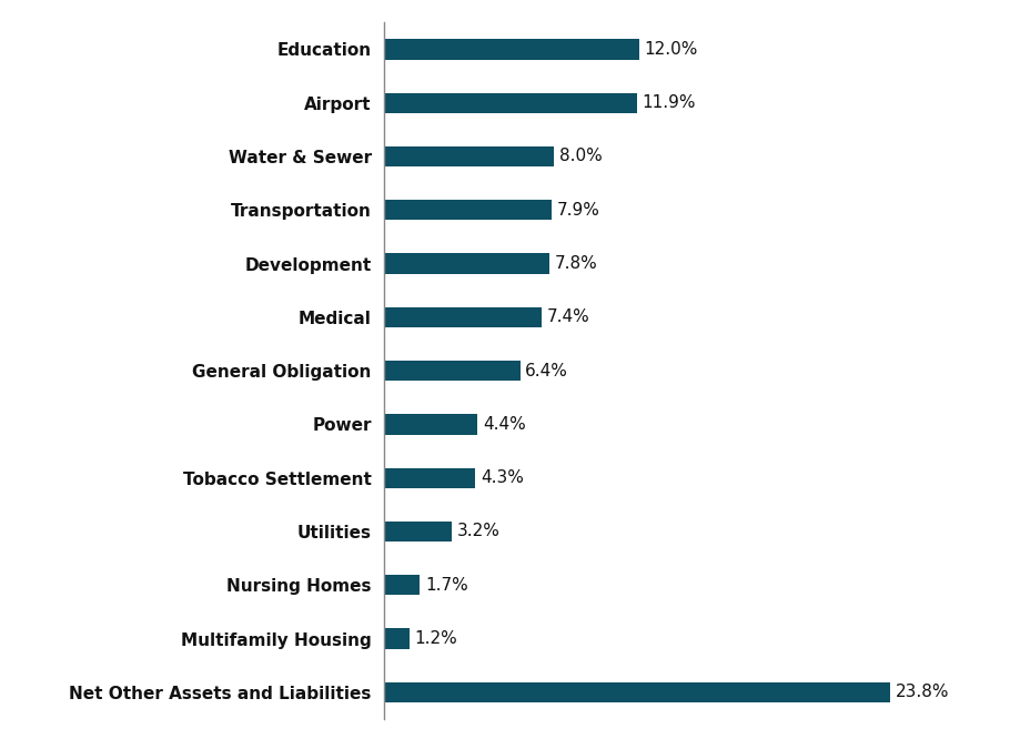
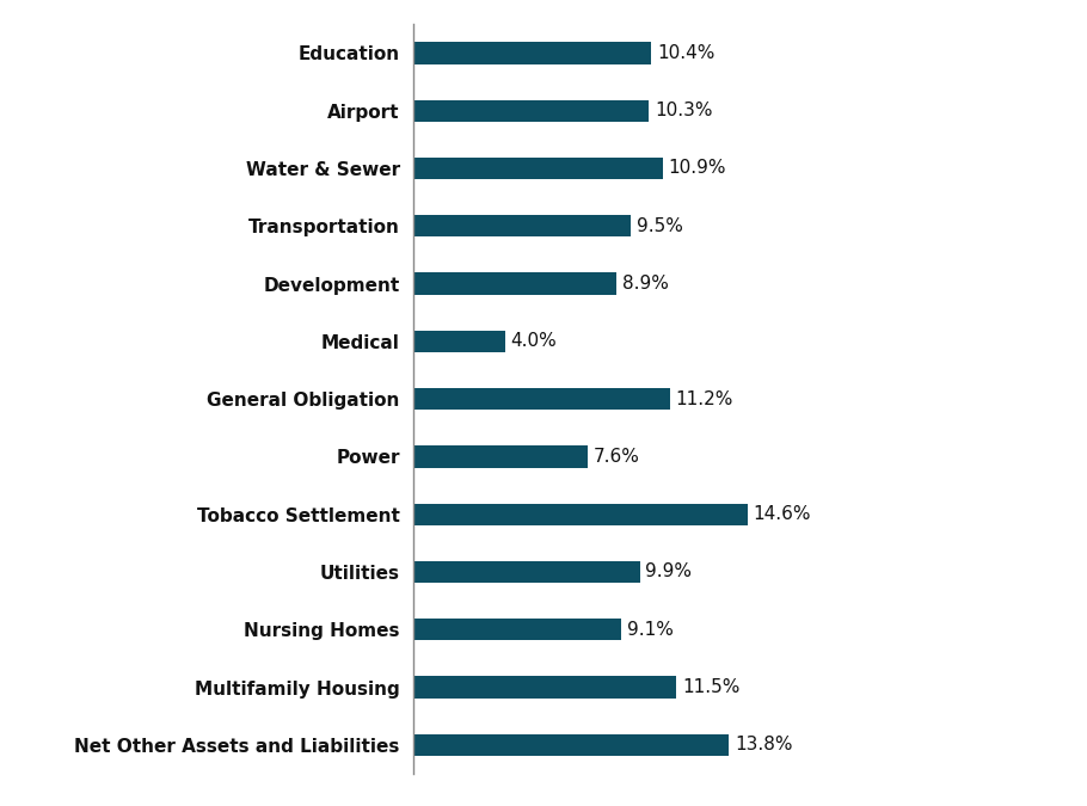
Education: 12.0% -> 10.4%
Airport: 11.9% -> 10.3%
Water & Sewer: 8.0% -> 10.9%
Transportation: 7.9% -> 9.5%
Development: 7.8% -> 8.9%
Medical: 7.4% -> 4.0%
General Obligation: 6.4% -> 11.2%
Power: 4.4% -> 7.6%
Tobacco Settlement: 4.3% -> 14.6%
Utilities: 3.2% -> 9.9%
Nursing Homes: 1.7% -> 9.1%
Multifamily Housing: 1.2% -> 11.5%
Net Other Assets and Liabilities: 23.8% -> 13.8%
